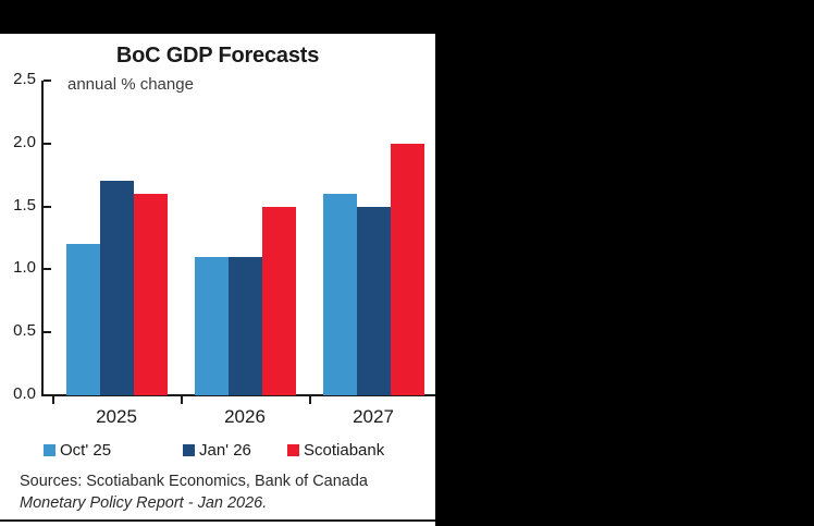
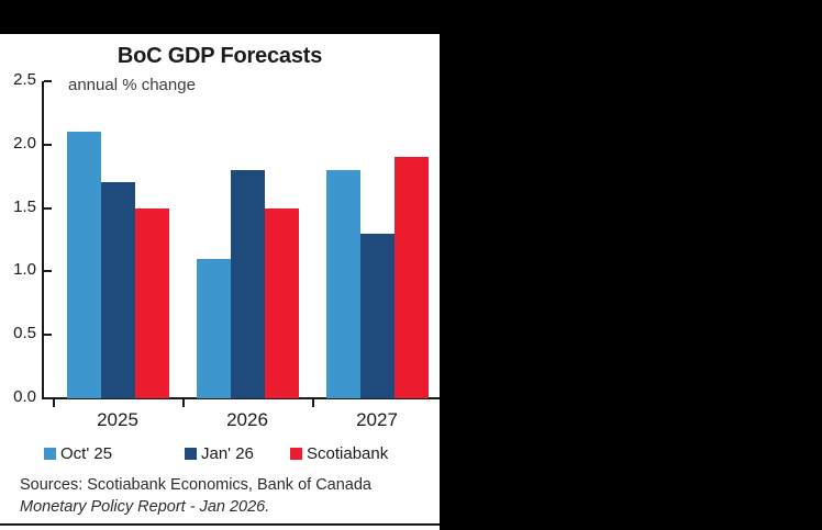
Oct' 25/2025: 1.2 -> 2.1
Scotiabank/2025: 1.6 -> 1.5
Jan' 26/2026: 1.1 -> 1.8
Oct' 25/2027: 1.6 -> 1.8
Jan' 26/2027: 1.5 -> 1.3
Scotiabank/2027: 2.0 -> 1.9
